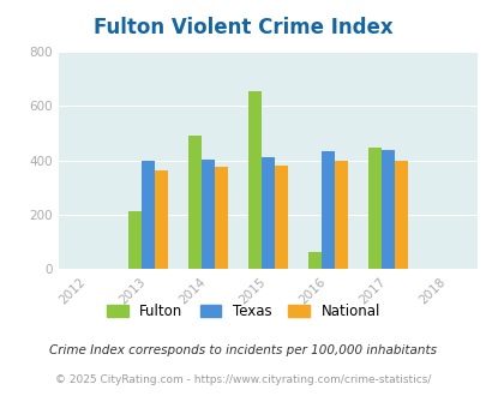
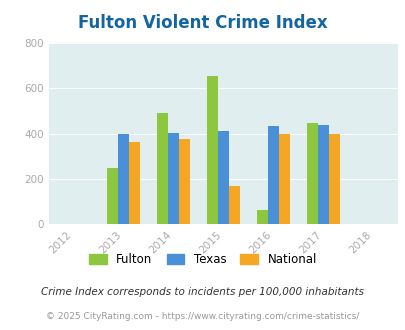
Fulton/2013: 215 -> 250
National/2015: 380 -> 170
